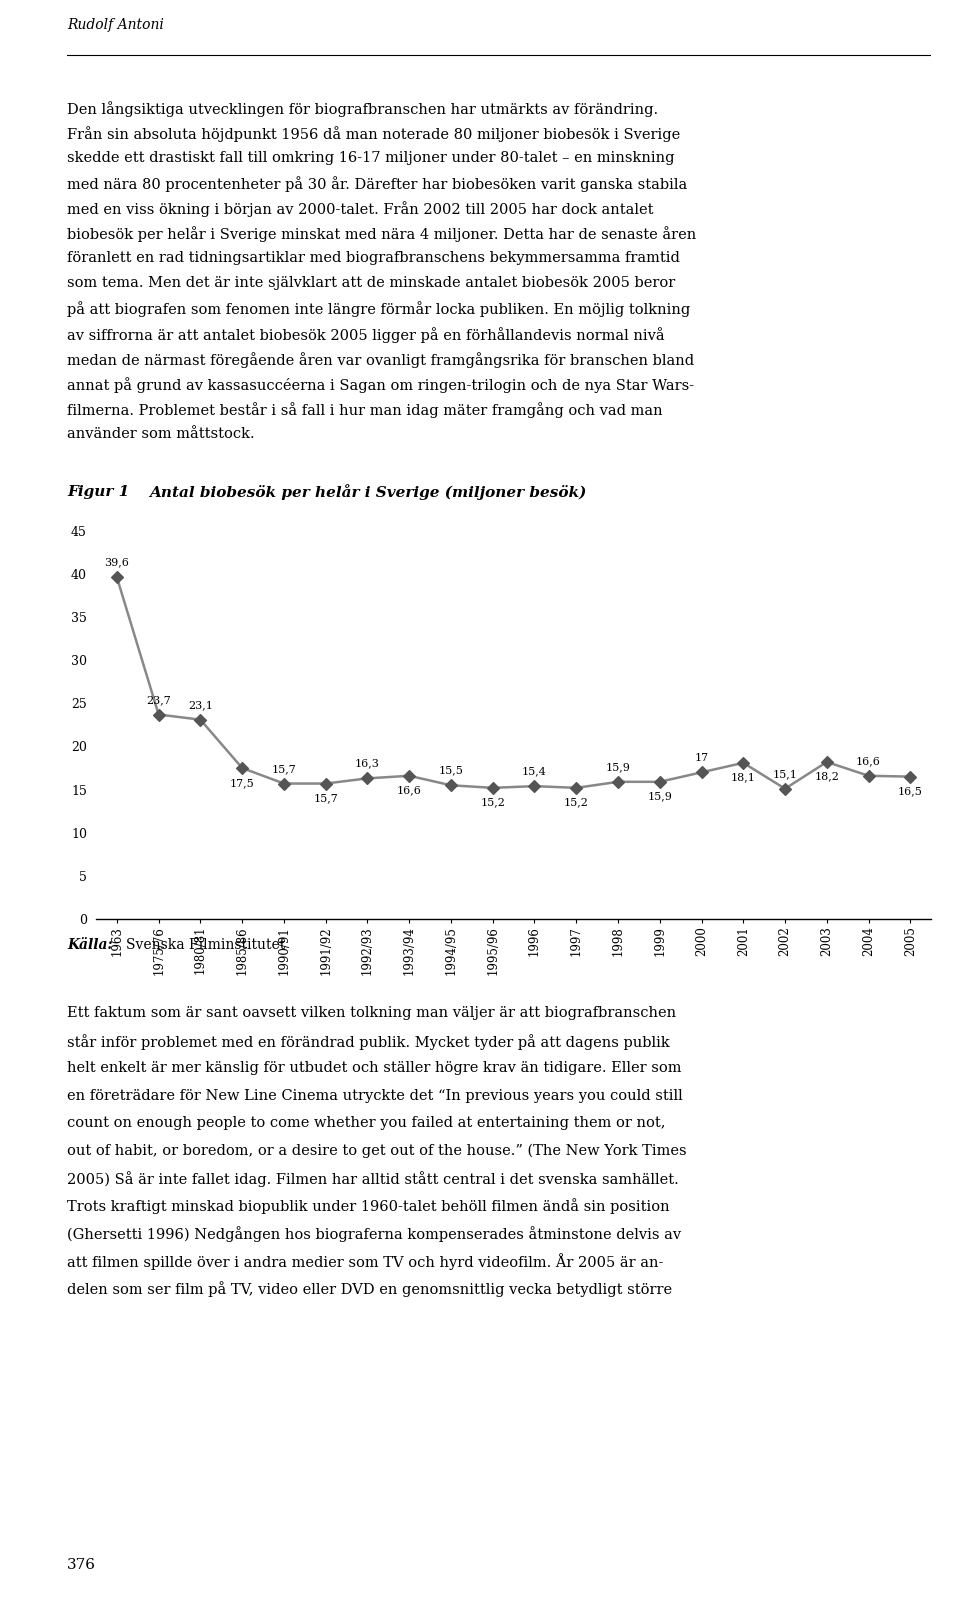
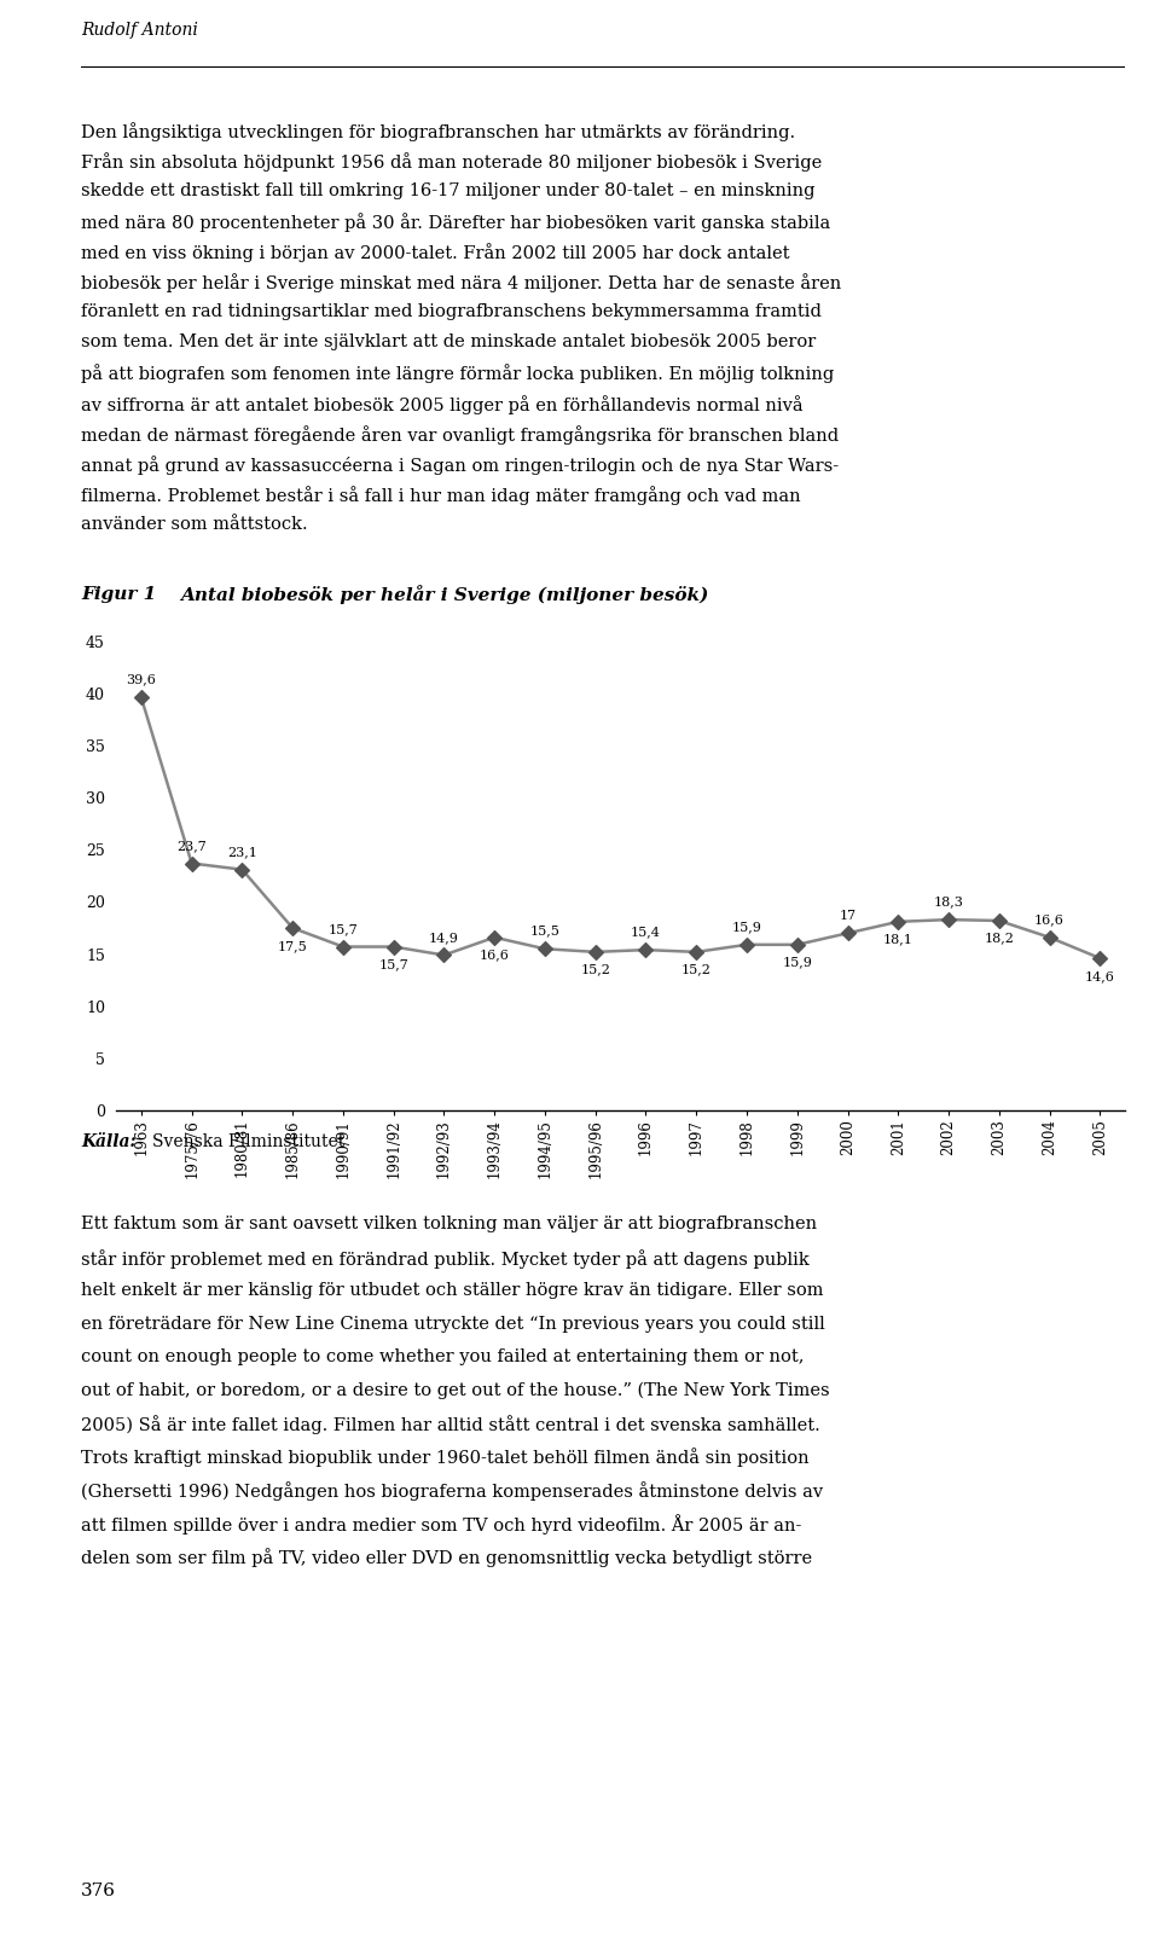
1992/93: 16,3 -> 14,9
2002: 15,1 -> 18,3
2005: 16,5 -> 14,6
